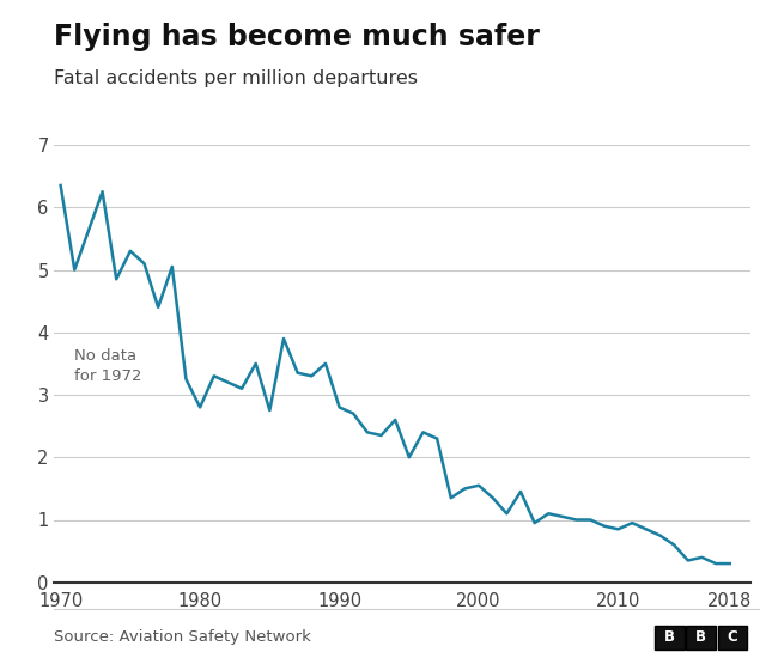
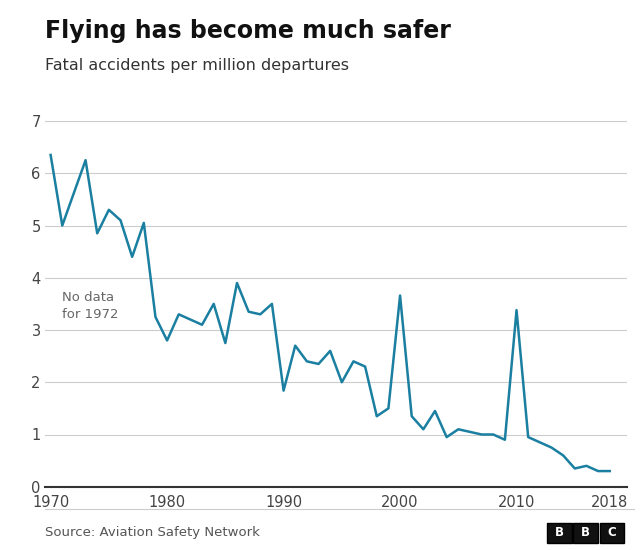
1990: 2.80 -> 1.84
2000: 1.55 -> 3.66
2010: 0.85 -> 3.38
